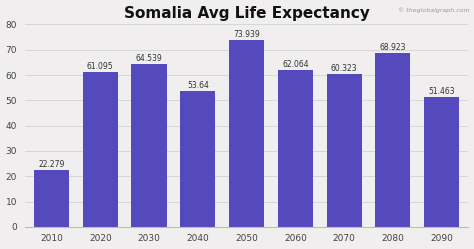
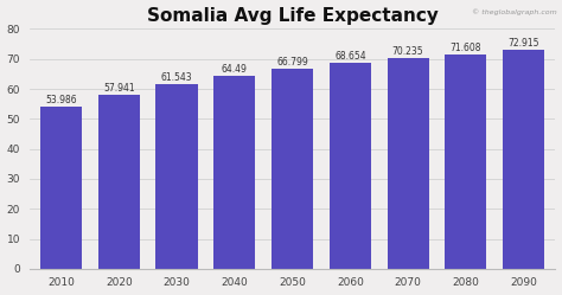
2010: 22.279 -> 53.986
2020: 61.095 -> 57.941
2030: 64.539 -> 61.543
2040: 53.64 -> 64.49
2050: 73.939 -> 66.799
2060: 62.064 -> 68.654
2070: 60.323 -> 70.235
2080: 68.923 -> 71.608
2090: 51.463 -> 72.915
